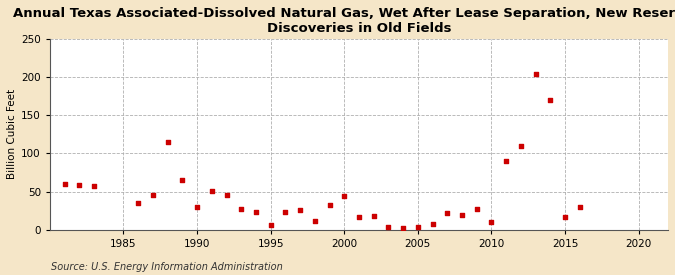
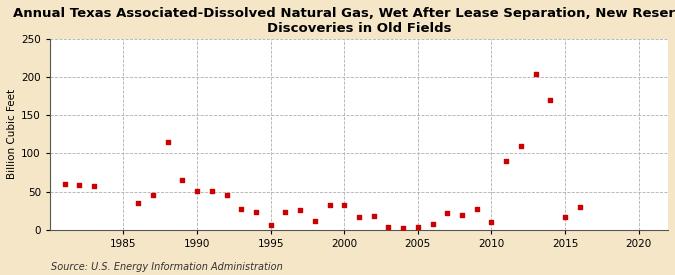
1990: 30 -> 51
2000: 44 -> 32
